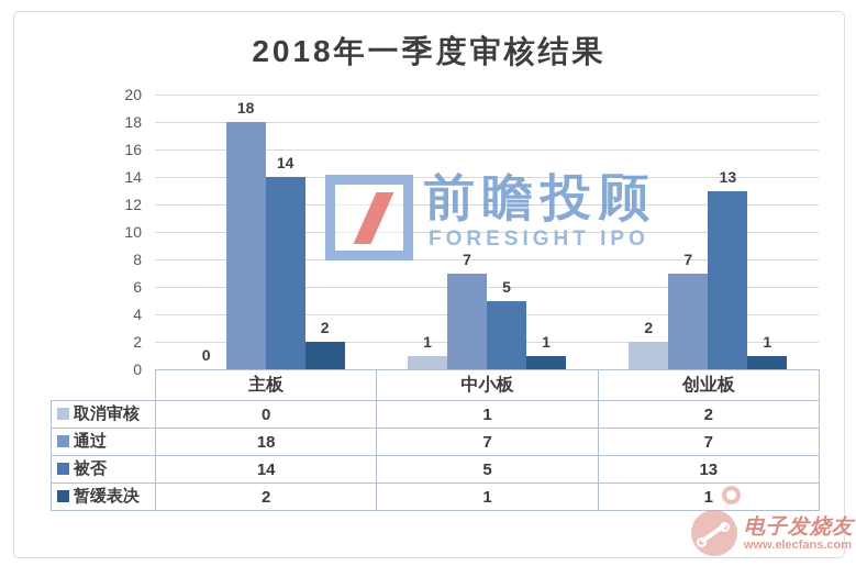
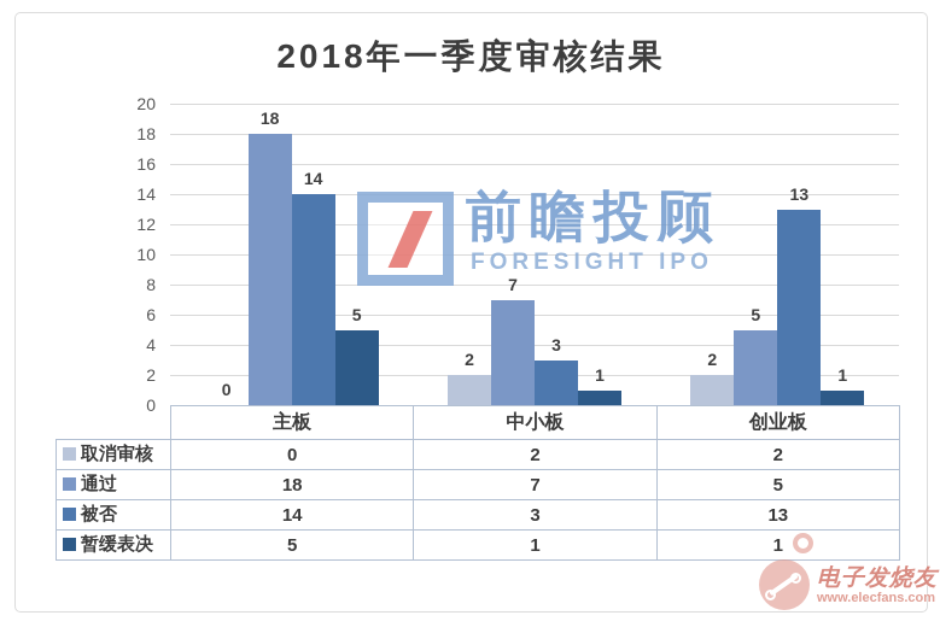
暂缓表决/主板: 2 -> 5
取消审核/中小板: 1 -> 2
被否/中小板: 5 -> 3
通过/创业板: 7 -> 5
